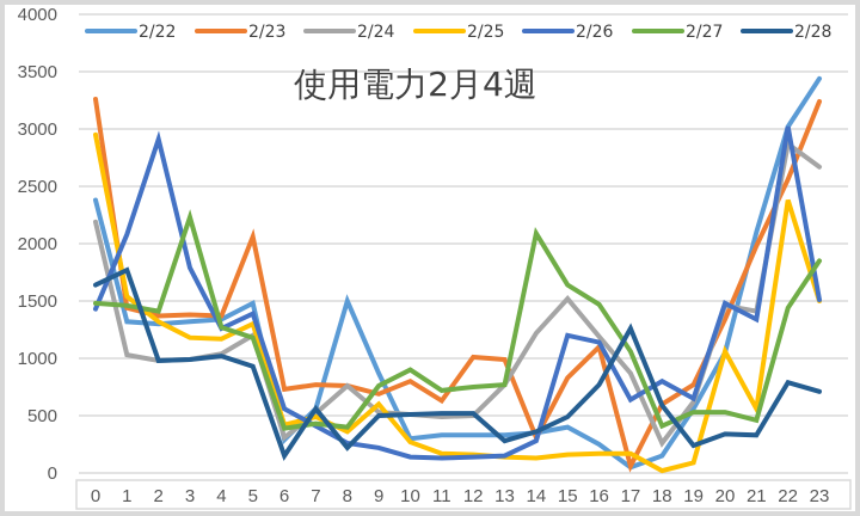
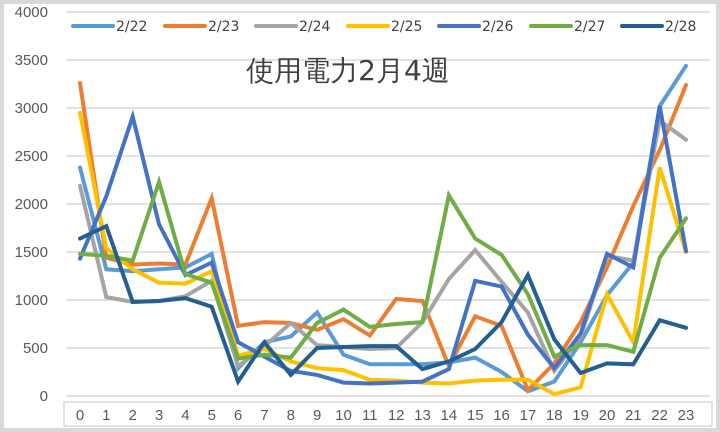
2/22/8: 1500 -> 600
2/25/9: 600 -> 300
2/22/10: 300 -> 400
2/23/16: 1100 -> 700
2/23/18: 600 -> 300
2/26/18: 800 -> 300
2/22/21: 2100 -> 1400
